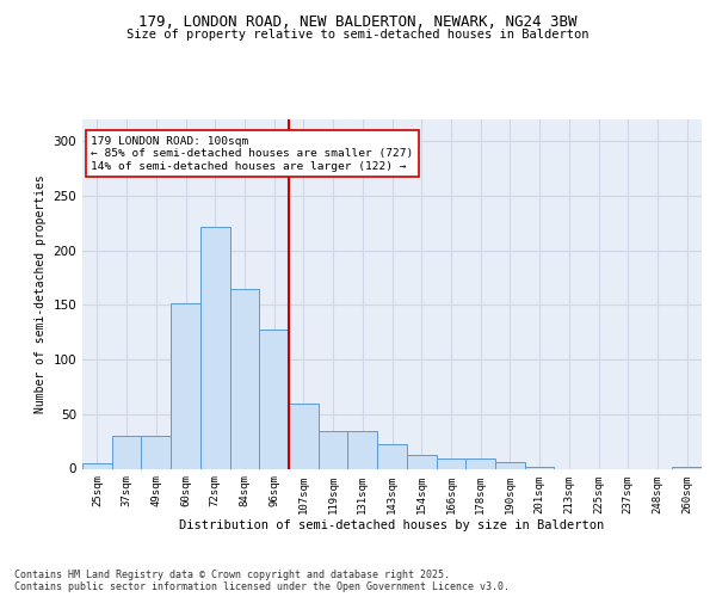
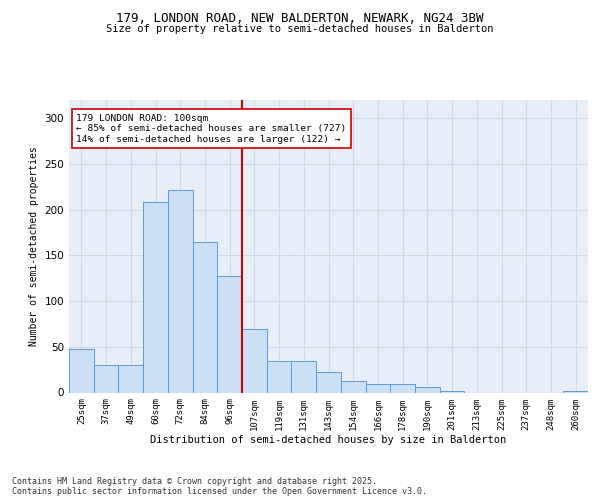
25sqm: 5 -> 48
60sqm: 152 -> 208
107sqm: 60 -> 70
